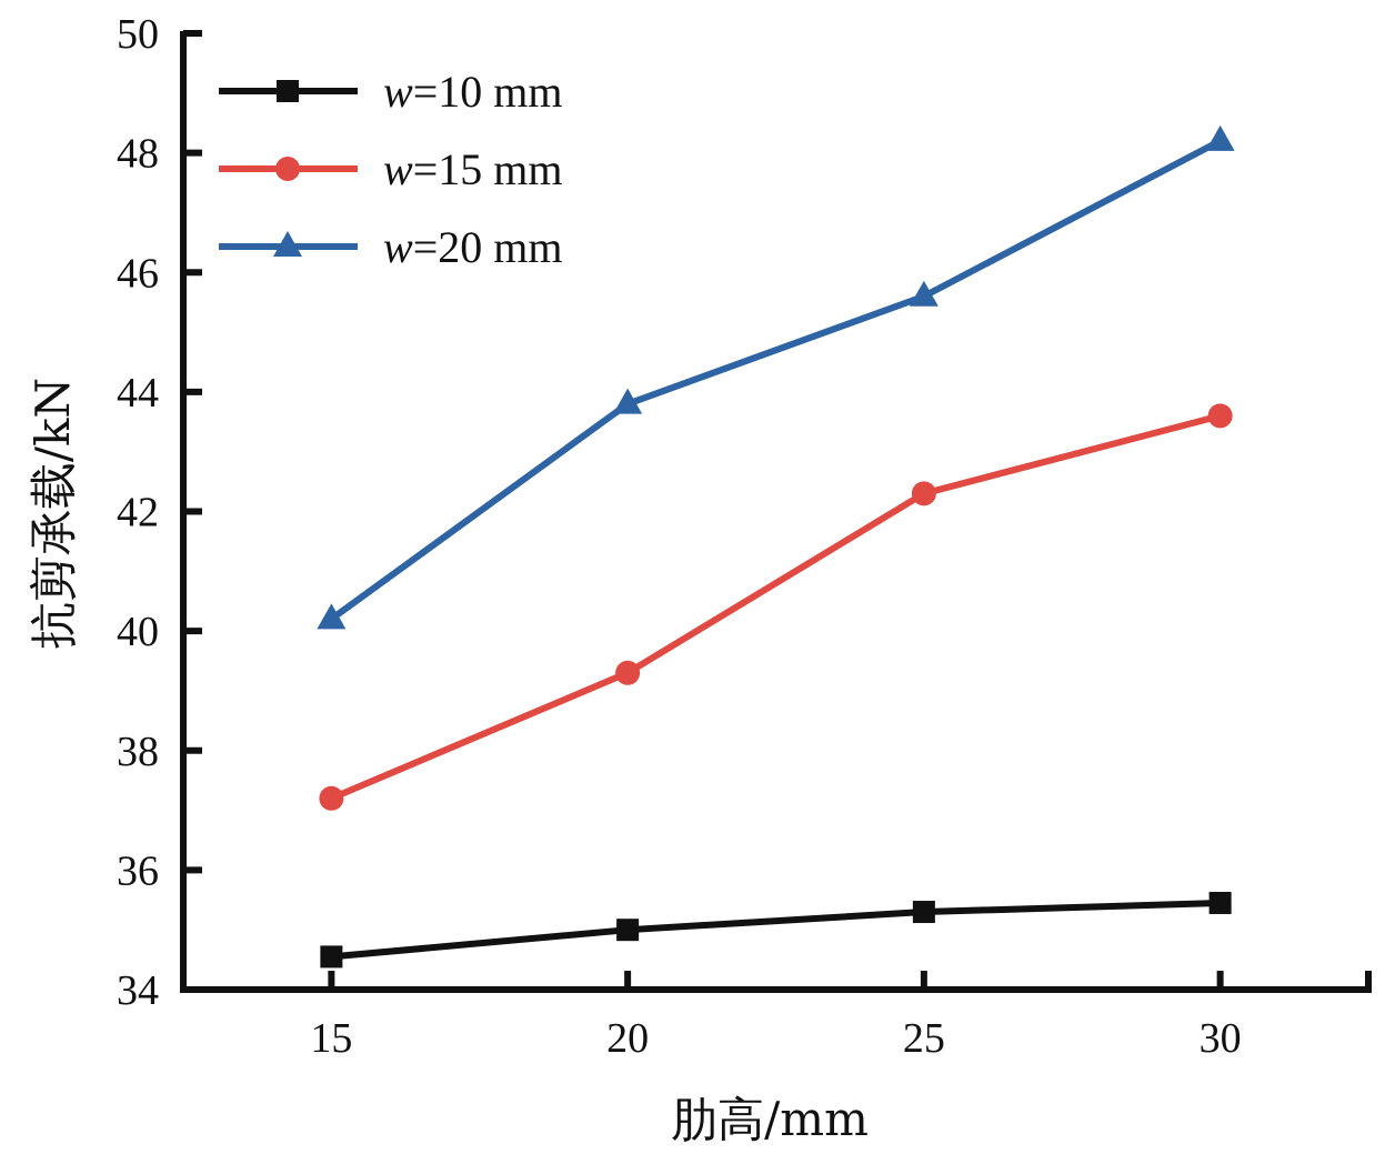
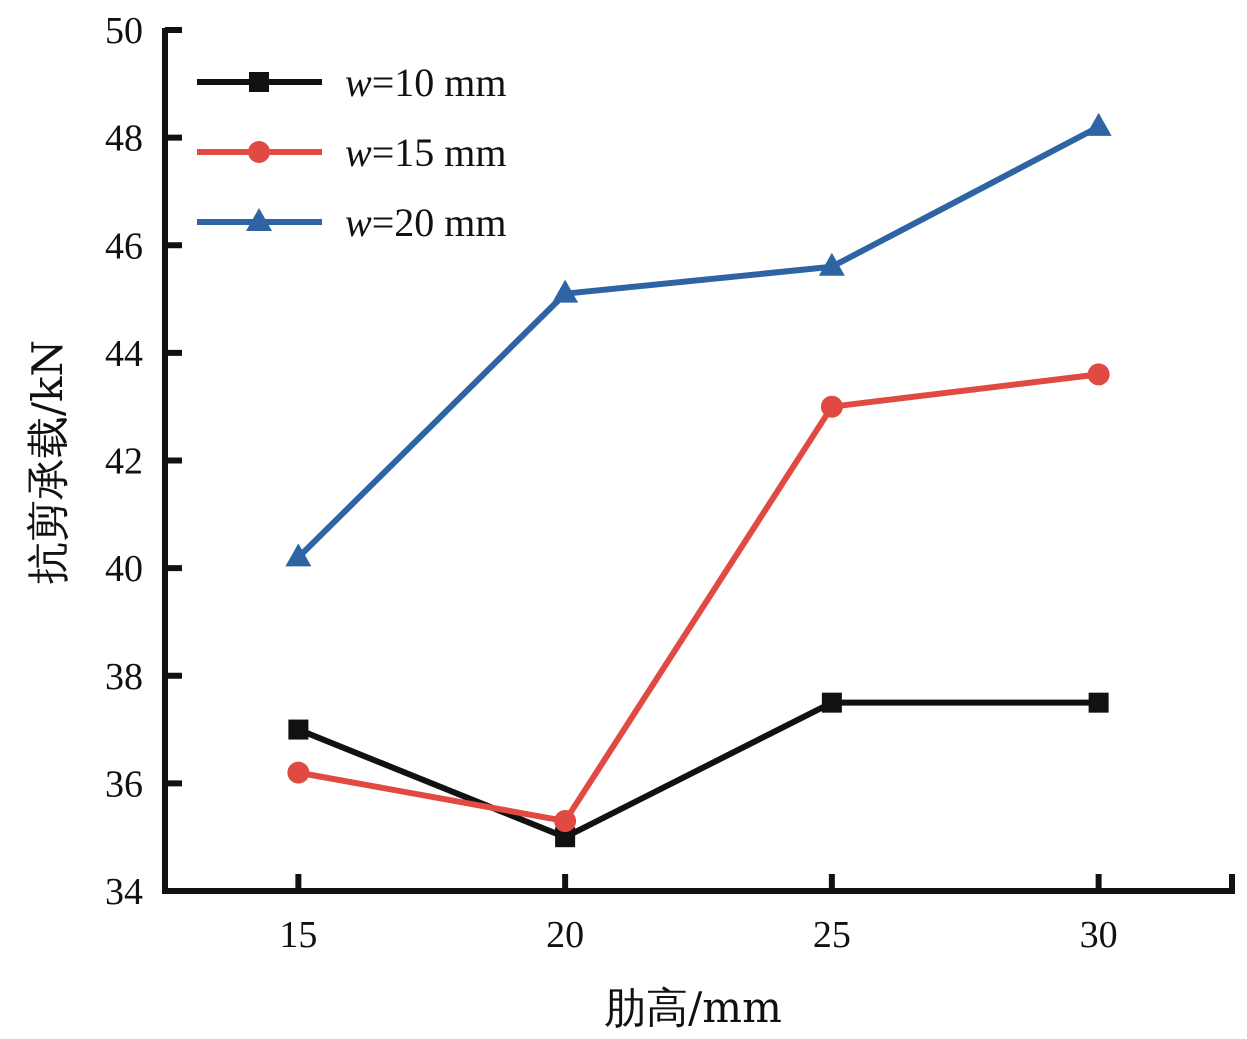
w=10 mm/15: 34.5 -> 37.0
w=15 mm/15: 37.2 -> 36.2
w=15 mm/20: 39.3 -> 35.3
w=20 mm/20: 43.8 -> 45.1
w=10 mm/25: 35.3 -> 37.5
w=15 mm/25: 42.3 -> 43.0
w=10 mm/30: 35.5 -> 37.5
